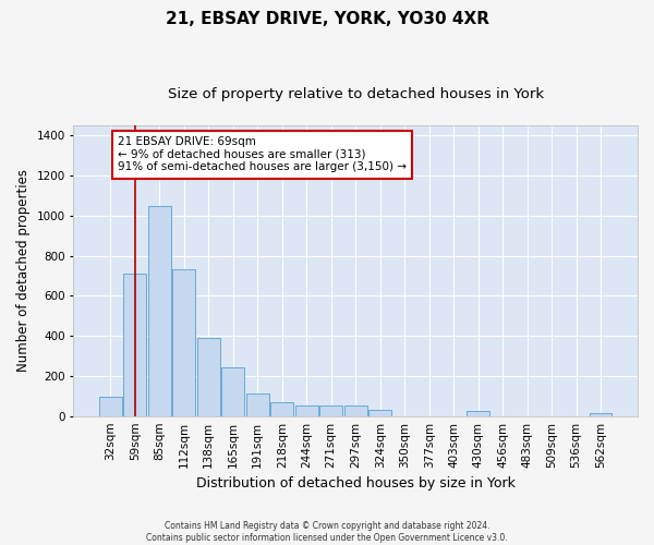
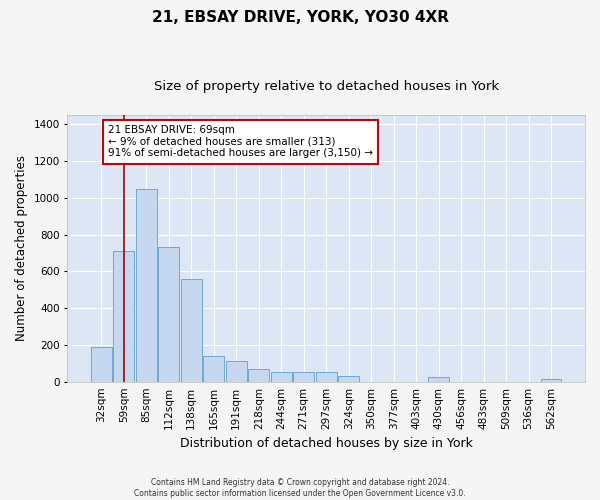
32sqm: 100 -> 190
138sqm: 390 -> 560
165sqm: 240 -> 140
